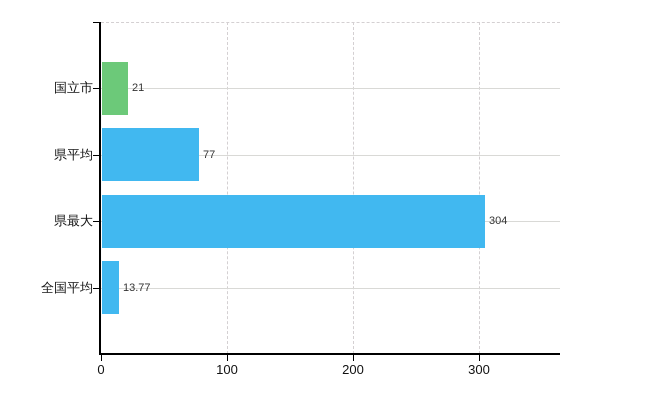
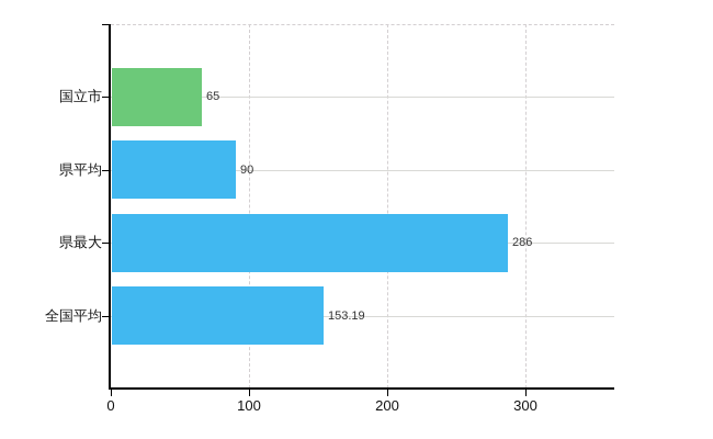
国立市: 21 -> 65
県平均: 77 -> 90
県最大: 304 -> 286
全国平均: 13.77 -> 153.19
